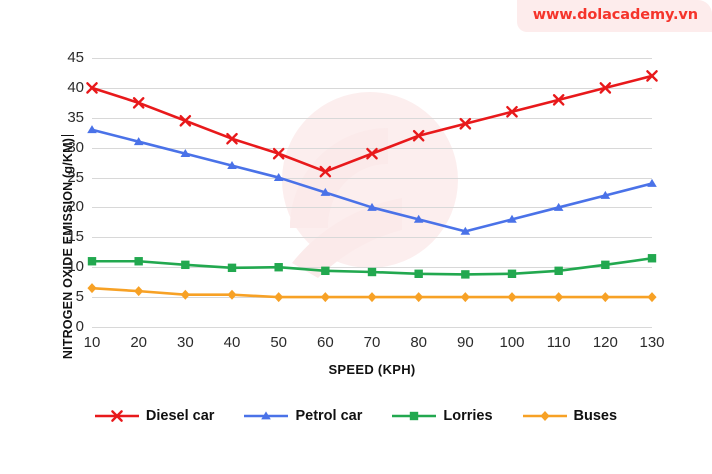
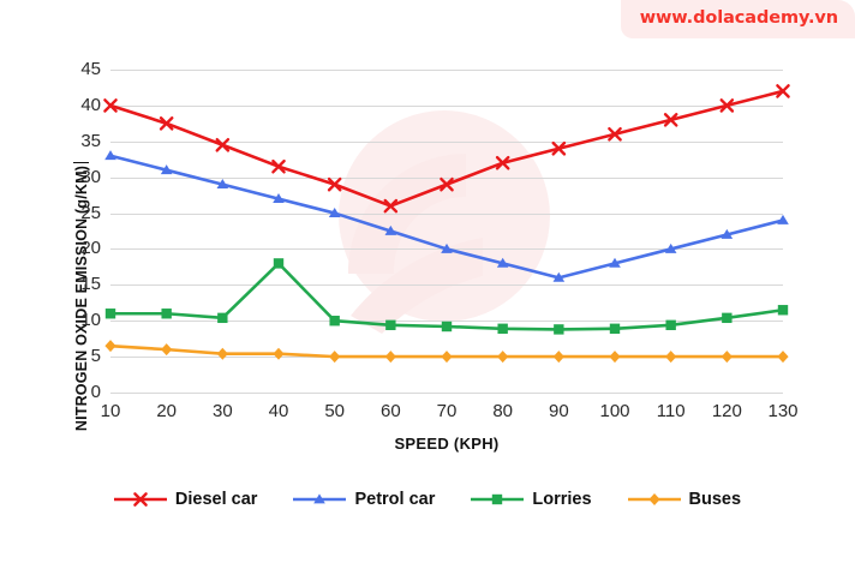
Lorries/40: 10 -> 18
